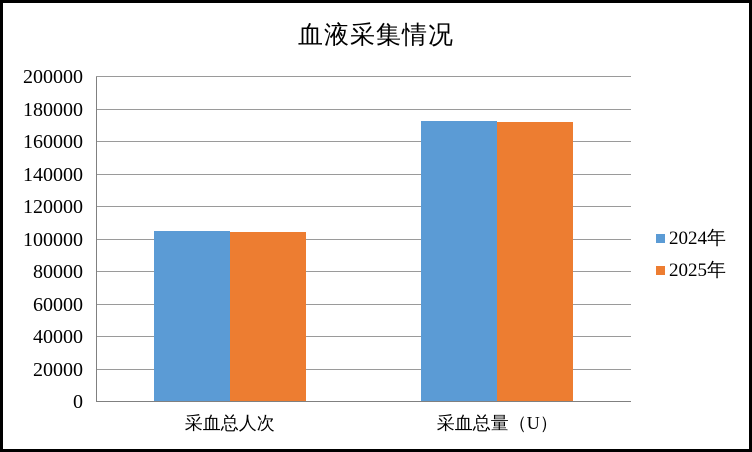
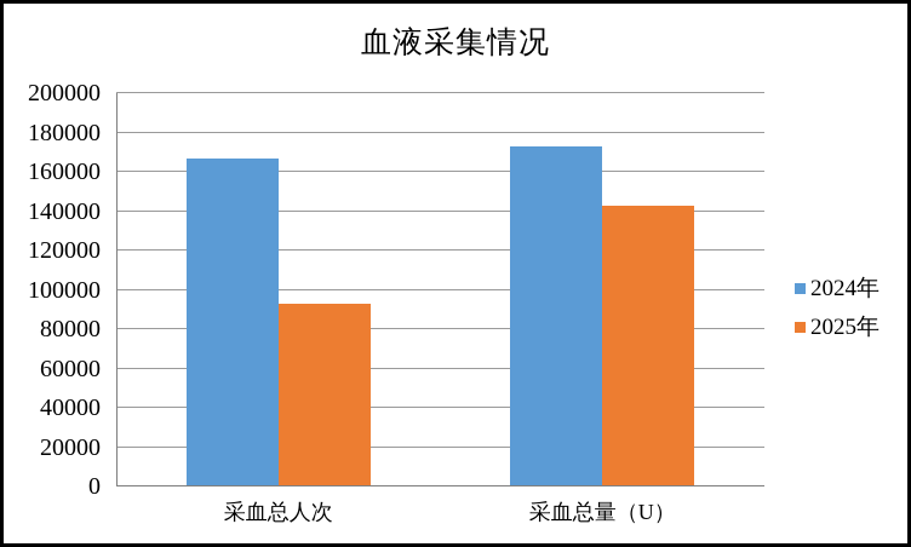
2024年/采血总人次: 105000 -> 167000
2025年/采血总人次: 105000 -> 93000
2025年/采血总量（U）: 172000 -> 143000
